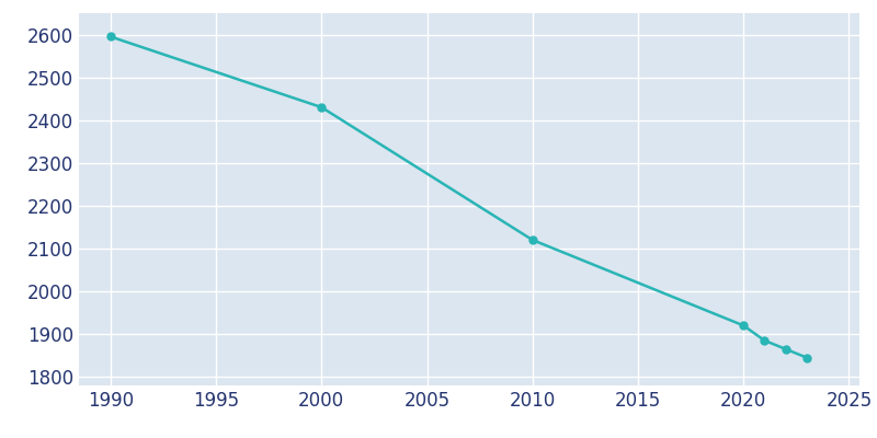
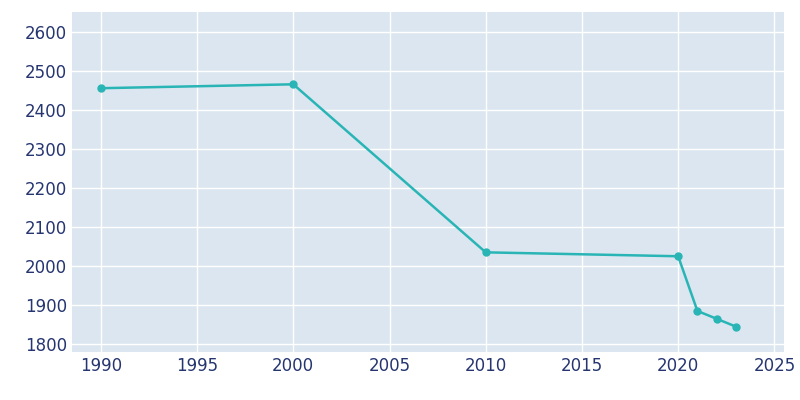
1990: 2595 -> 2455
2000: 2430 -> 2465
2010: 2120 -> 2035
2020: 1920 -> 2025
